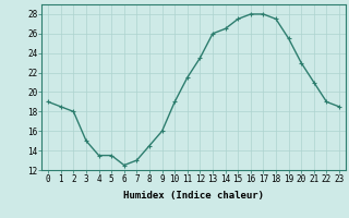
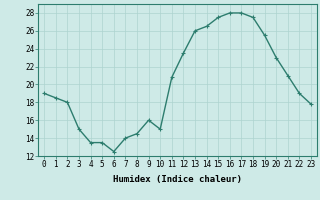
7: 13.0 -> 14.0
10: 19.0 -> 15.0
11: 21.5 -> 20.8
23: 18.5 -> 17.8
